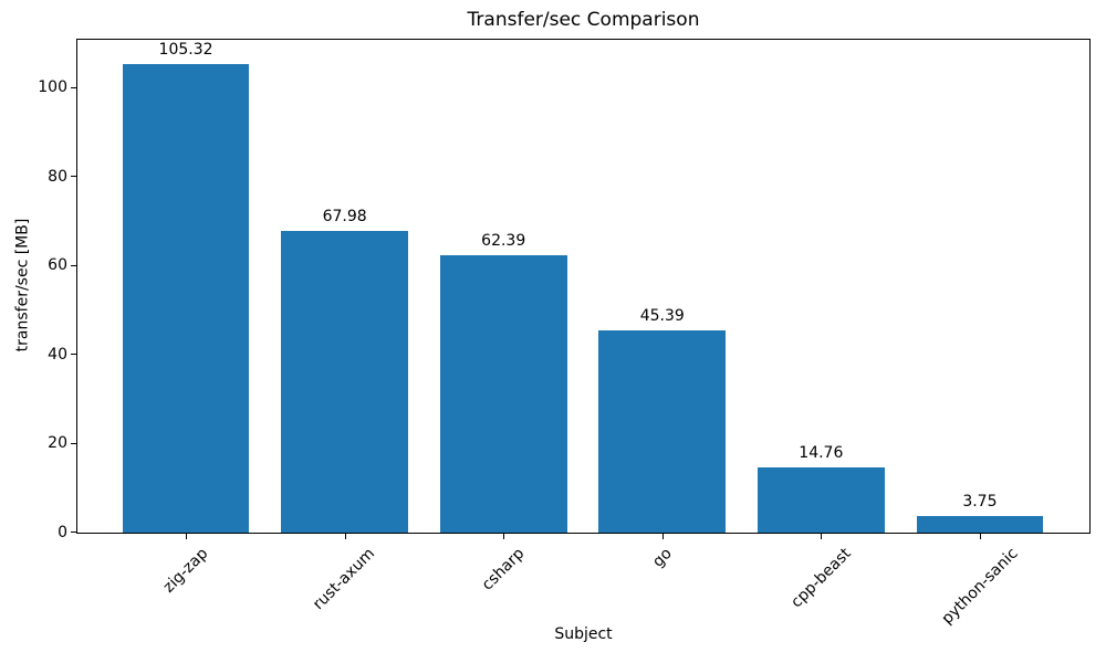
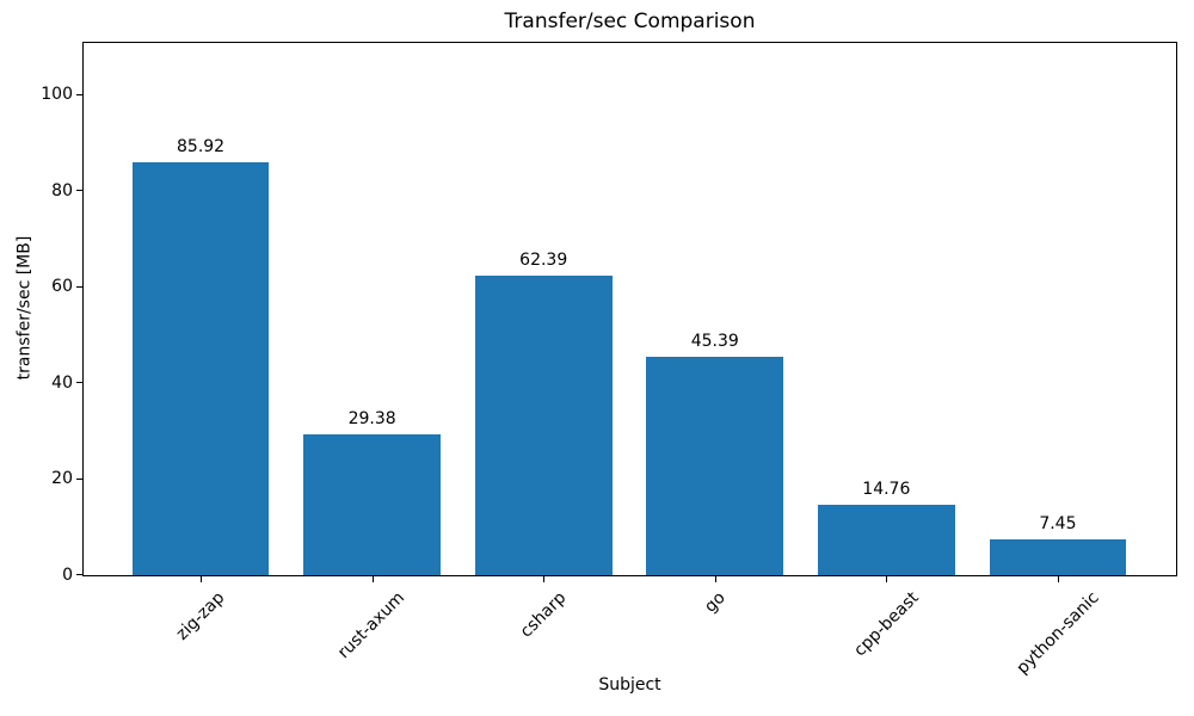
zig-zap: 105.32 -> 85.92
rust-axum: 67.98 -> 29.38
python-sanic: 3.75 -> 7.45
